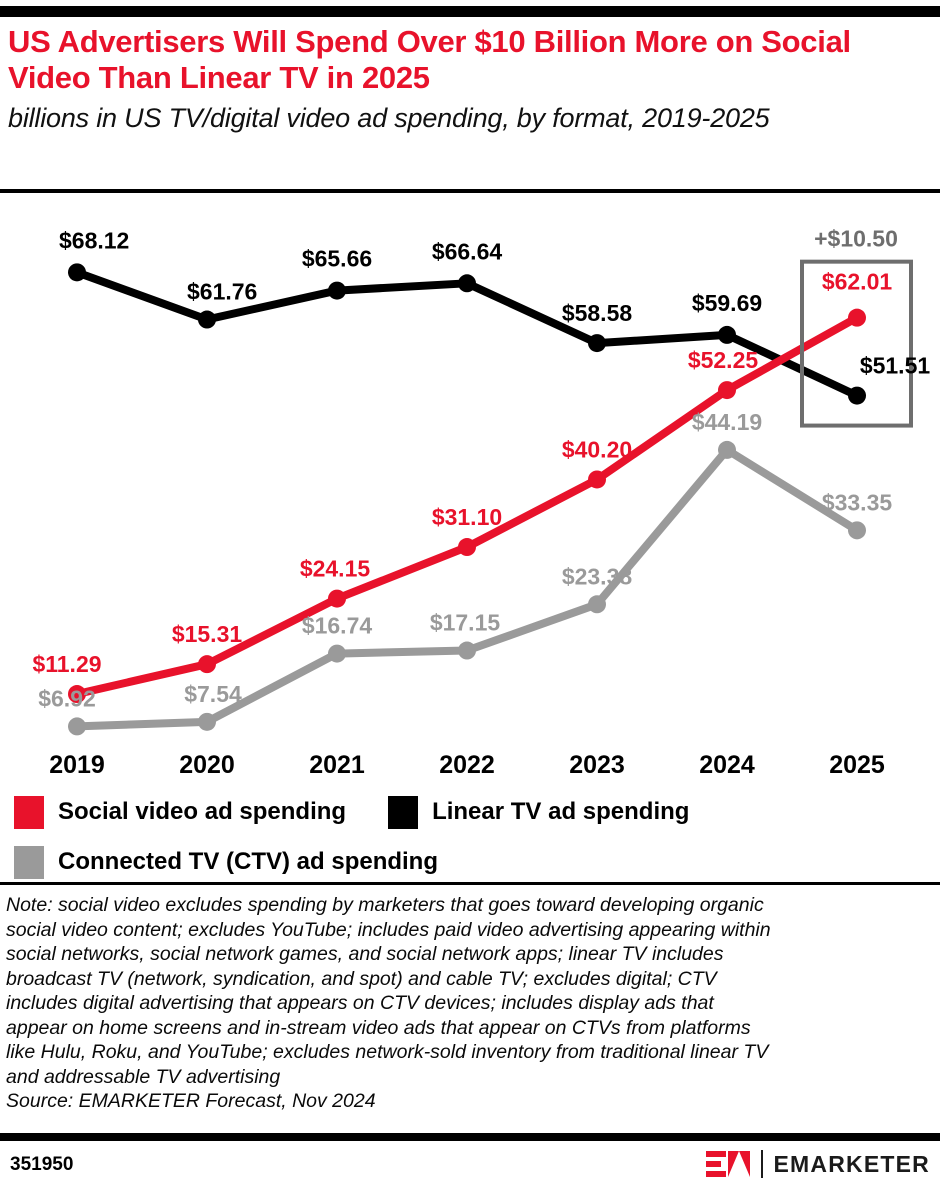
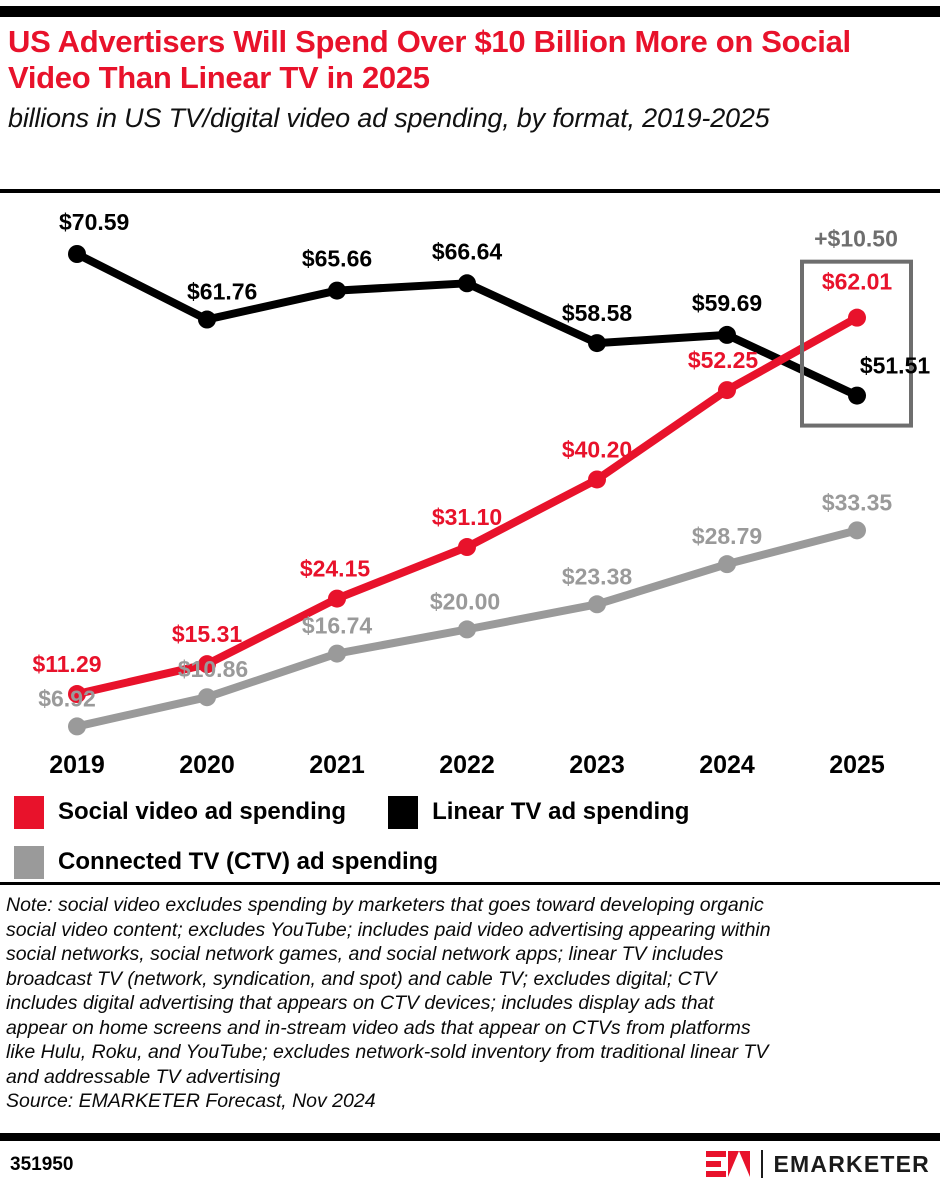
Linear TV ad spending/2019: $68.12 -> $70.59
Connected TV (CTV) ad spending/2020: $7.54 -> $10.86
Connected TV (CTV) ad spending/2022: $17.15 -> $20.00
Connected TV (CTV) ad spending/2024: $44.19 -> $28.79
